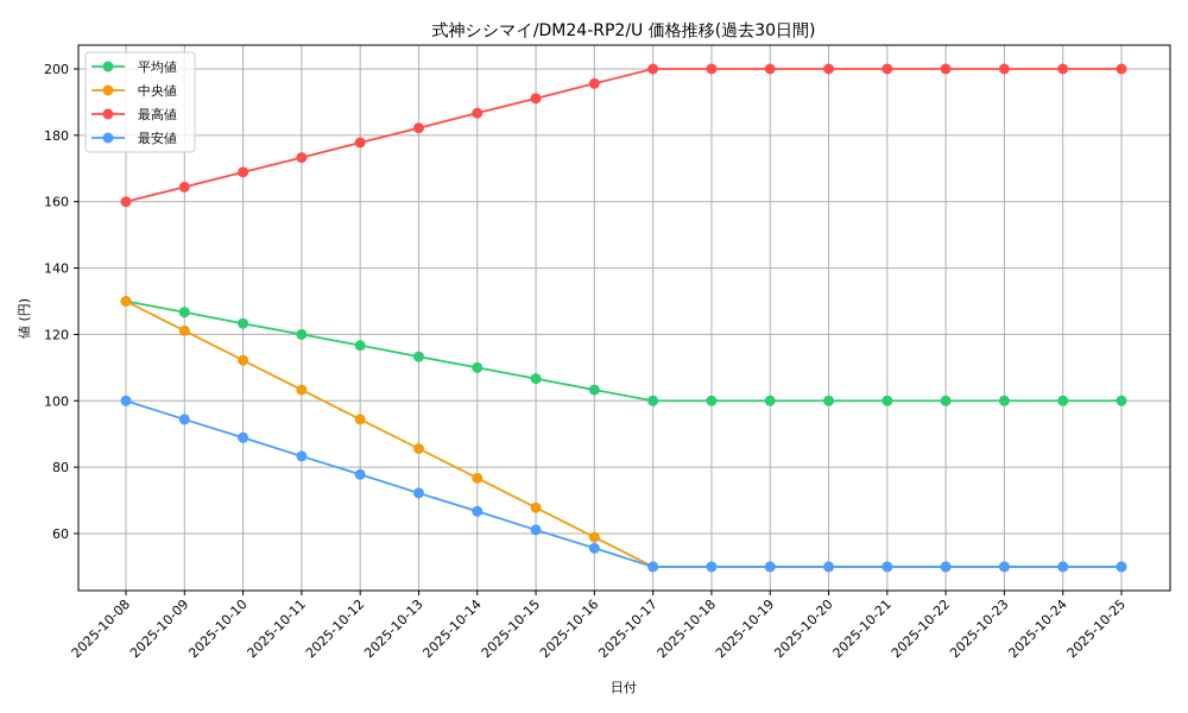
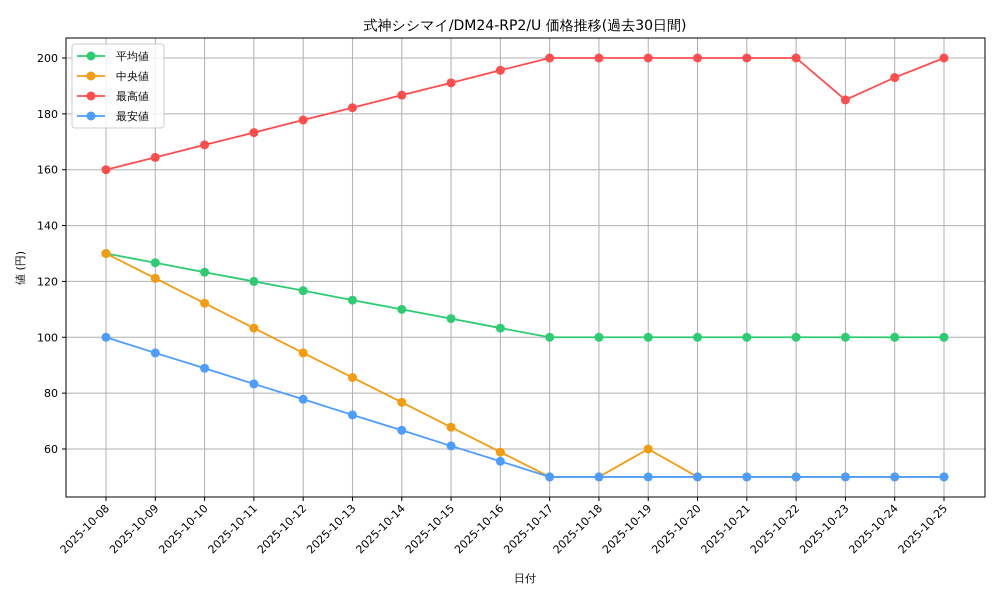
中央値/2025-10-19: 50 -> 60
最高値/2025-10-23: 200 -> 185
最高値/2025-10-24: 200 -> 193
